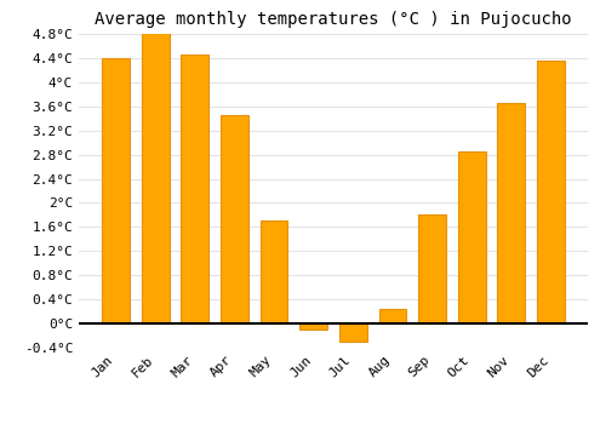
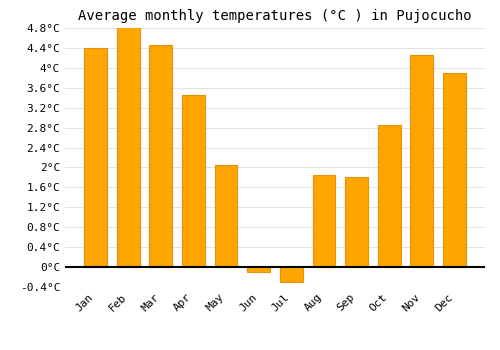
May: 1.70°C -> 2.05°C
Aug: 0.25°C -> 1.85°C
Nov: 3.65°C -> 4.25°C
Dec: 4.35°C -> 3.90°C
